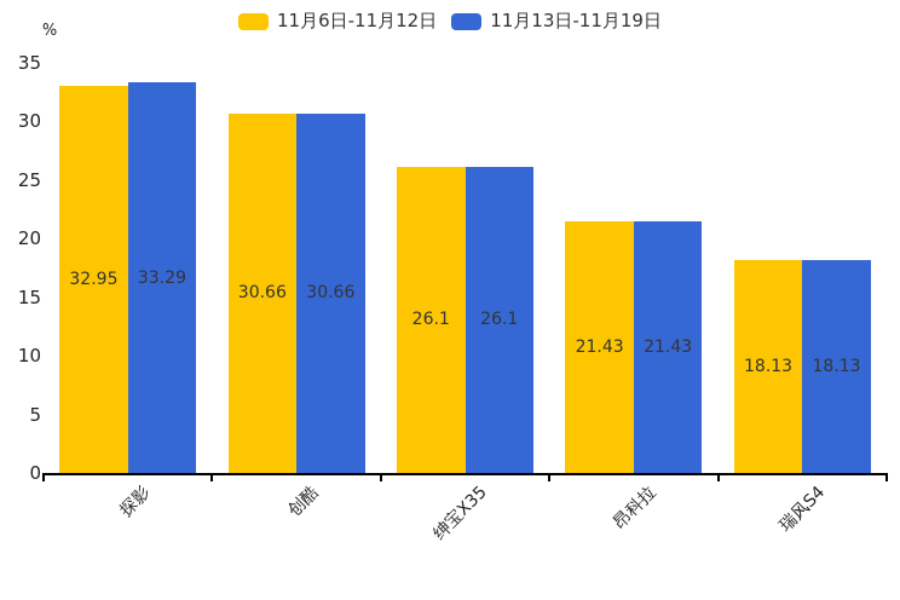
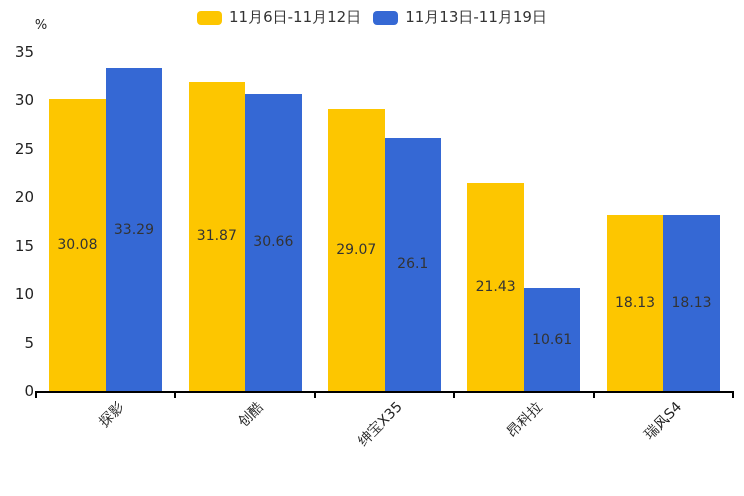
11月6日-11月12日/探影: 32.95 -> 30.08
11月6日-11月12日/创酷: 30.66 -> 31.87
11月6日-11月12日/绅宝X35: 26.1 -> 29.07
11月13日-11月19日/昂科拉: 21.43 -> 10.61
